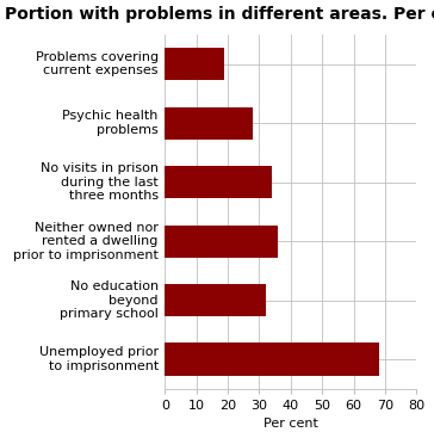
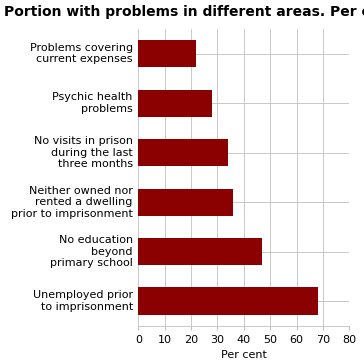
Problems covering current expenses: 19 -> 22
No education beyond primary school: 32 -> 47
